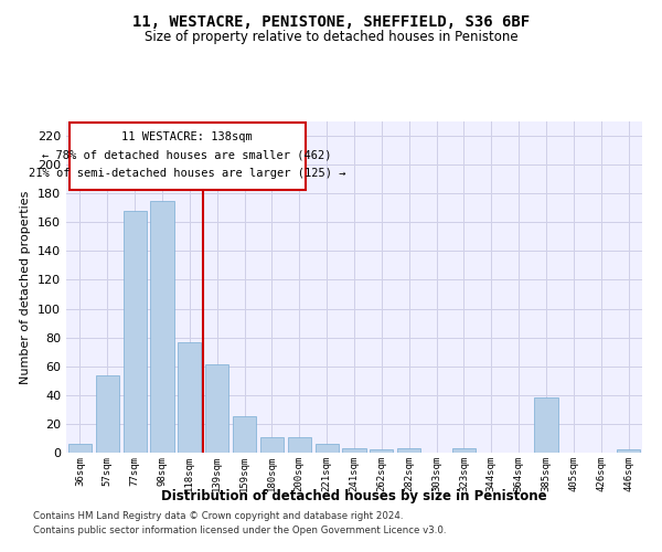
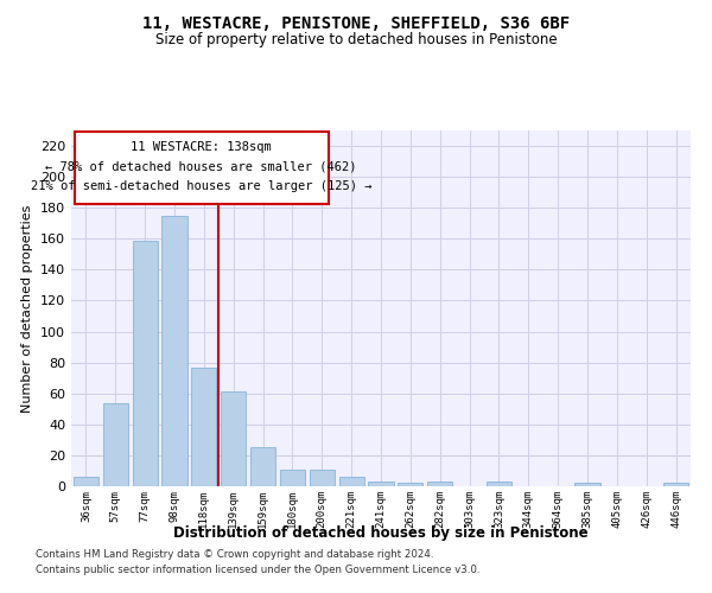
77sqm: 168 -> 159
385sqm: 38 -> 2
